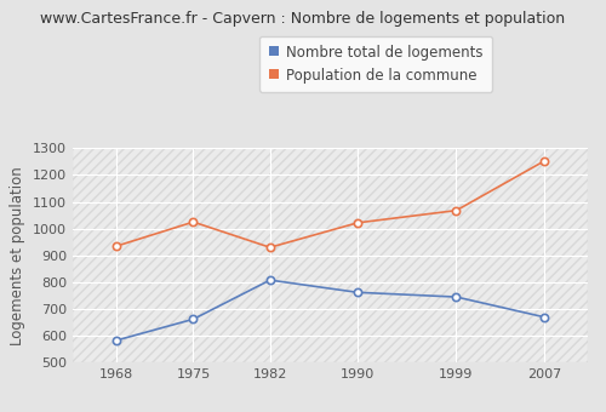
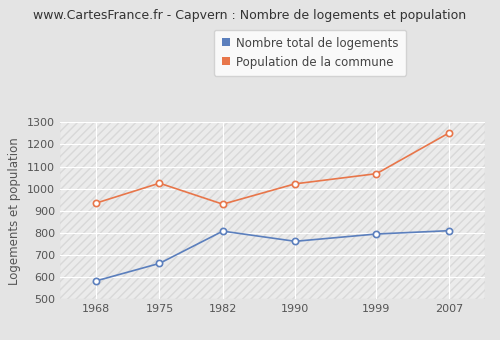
Nombre total de logements/1999: 745 -> 795
Nombre total de logements/2007: 670 -> 810
